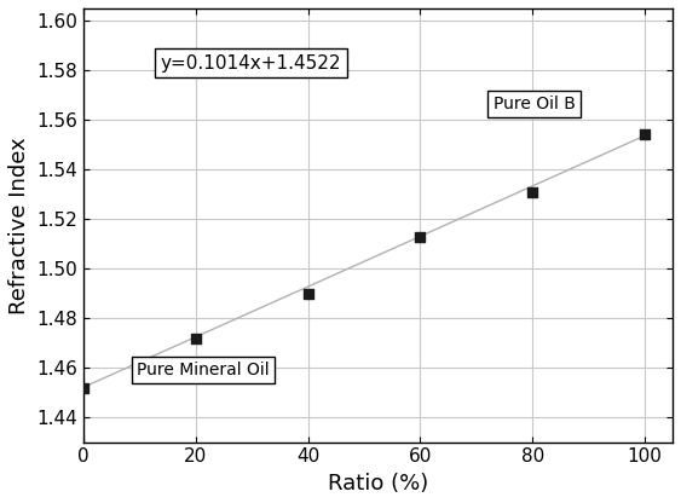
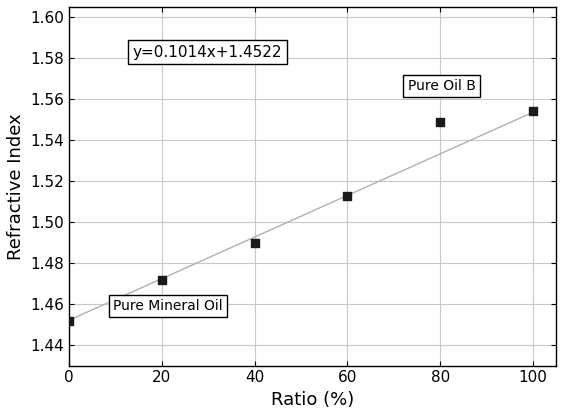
80: 1.531 -> 1.549
